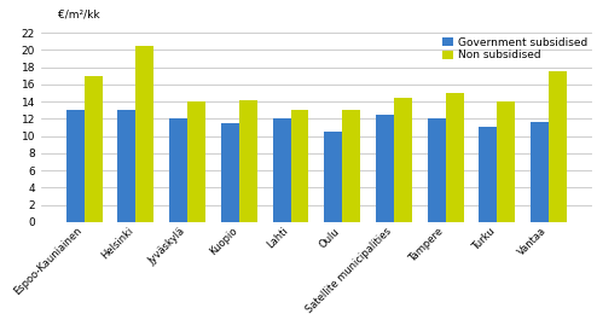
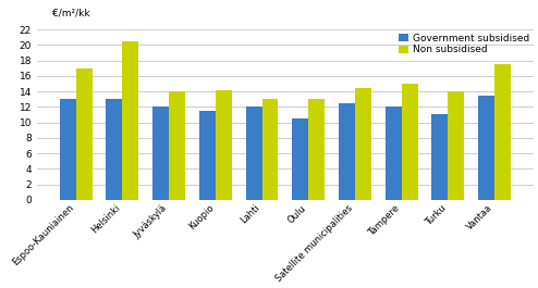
Government subsidised/Vantaa: 11.6 -> 13.5
